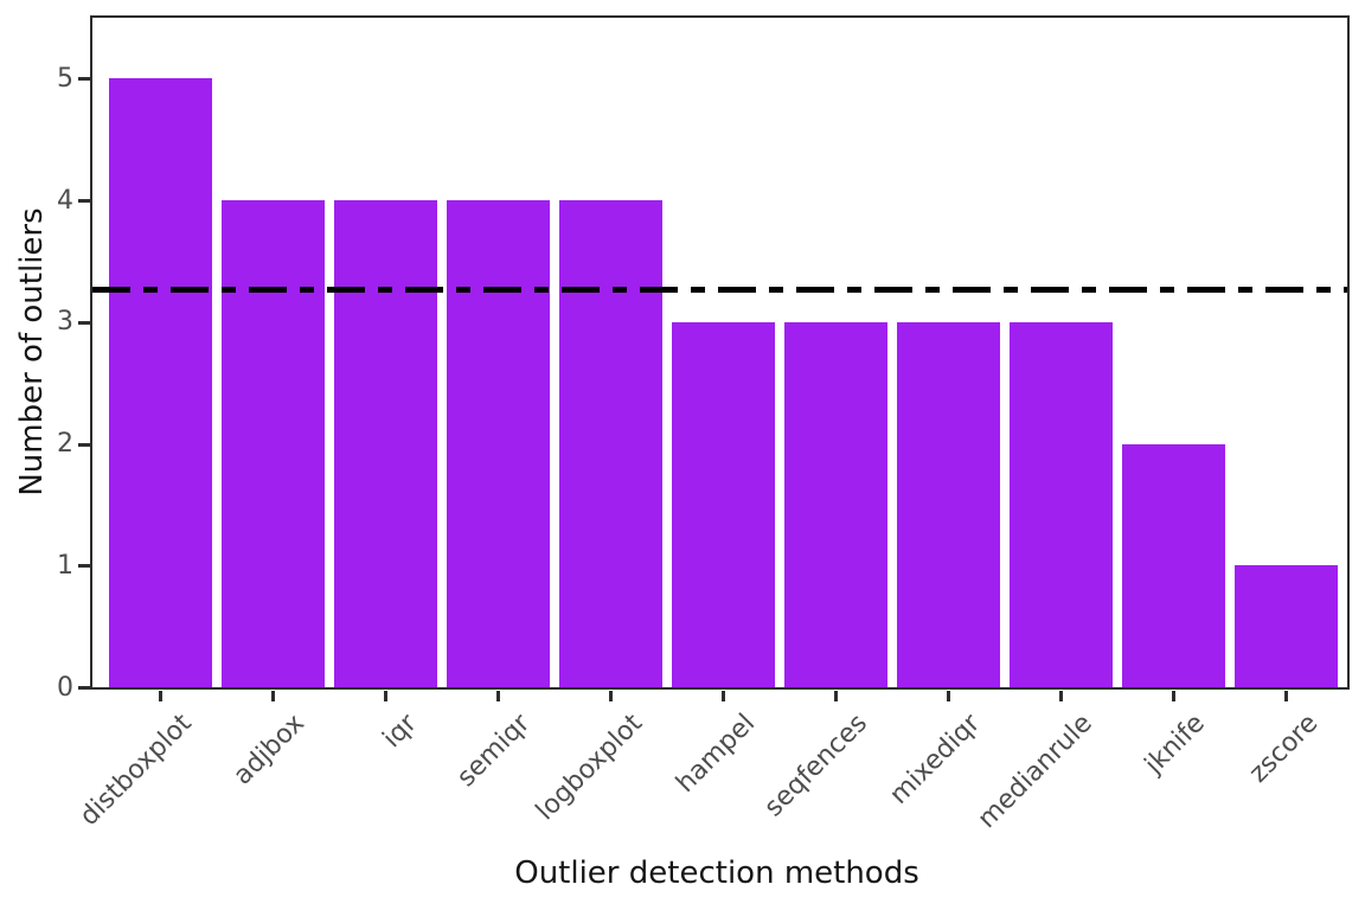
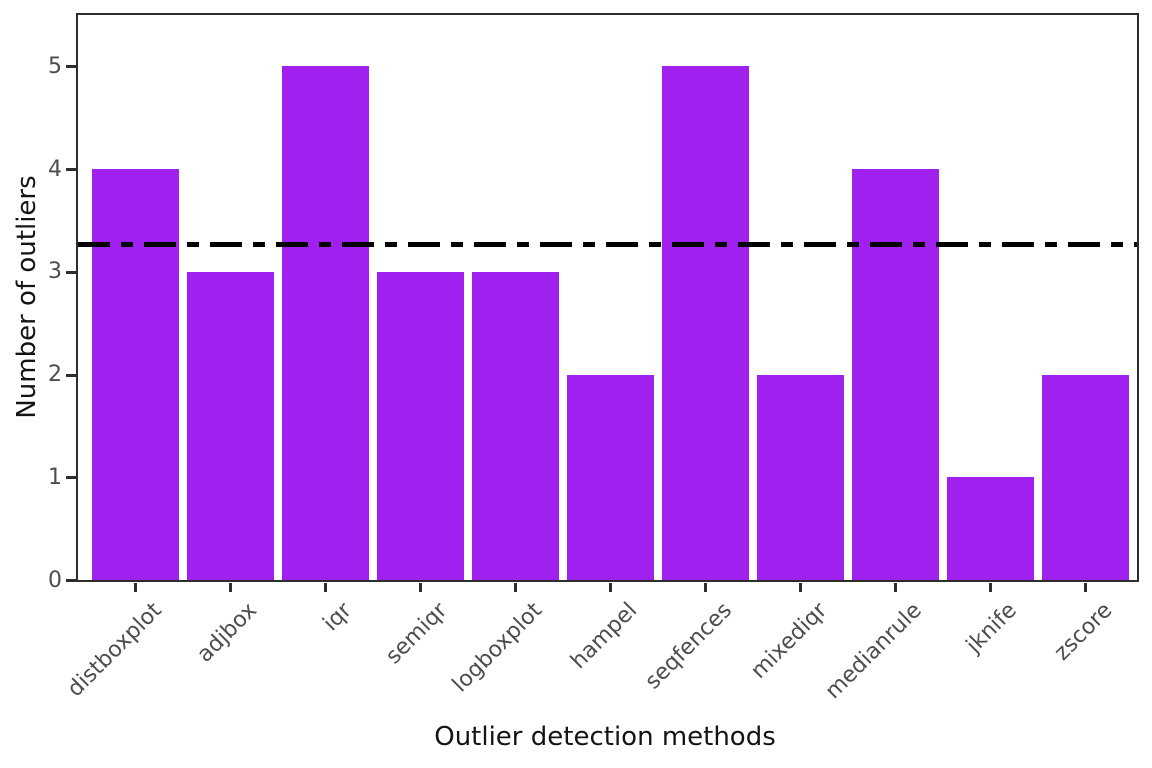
distboxplot: 5 -> 4
adjbox: 4 -> 3
iqr: 4 -> 5
semiqr: 4 -> 3
logboxplot: 4 -> 3
hampel: 3 -> 2
seqfences: 3 -> 5
mixediqr: 3 -> 2
medianrule: 3 -> 4
jknife: 2 -> 1
zscore: 1 -> 2
